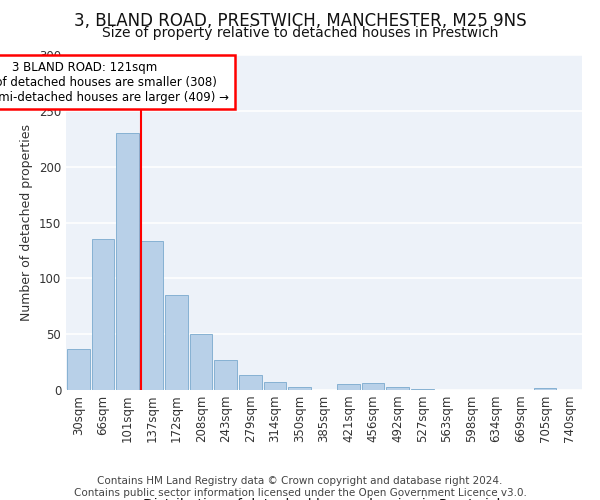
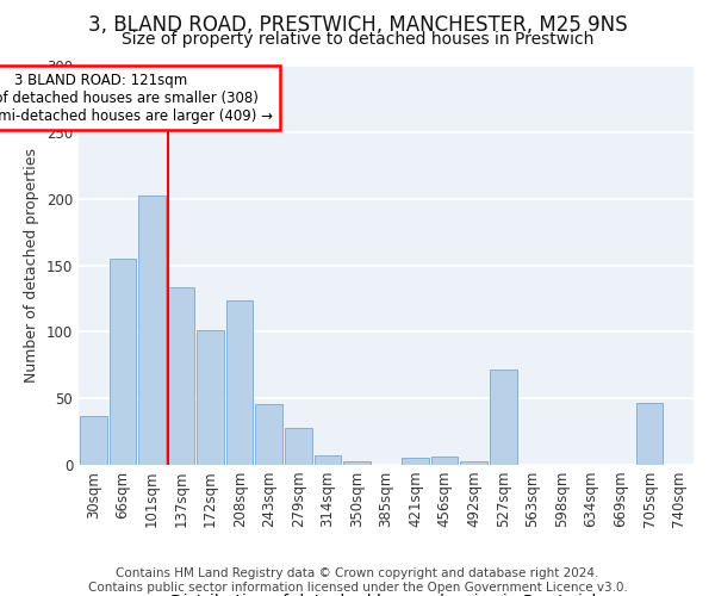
66sqm: 135 -> 155
101sqm: 230 -> 202
172sqm: 85 -> 101
208sqm: 50 -> 124
243sqm: 27 -> 46
279sqm: 13 -> 28
527sqm: 1 -> 72
705sqm: 2 -> 47
